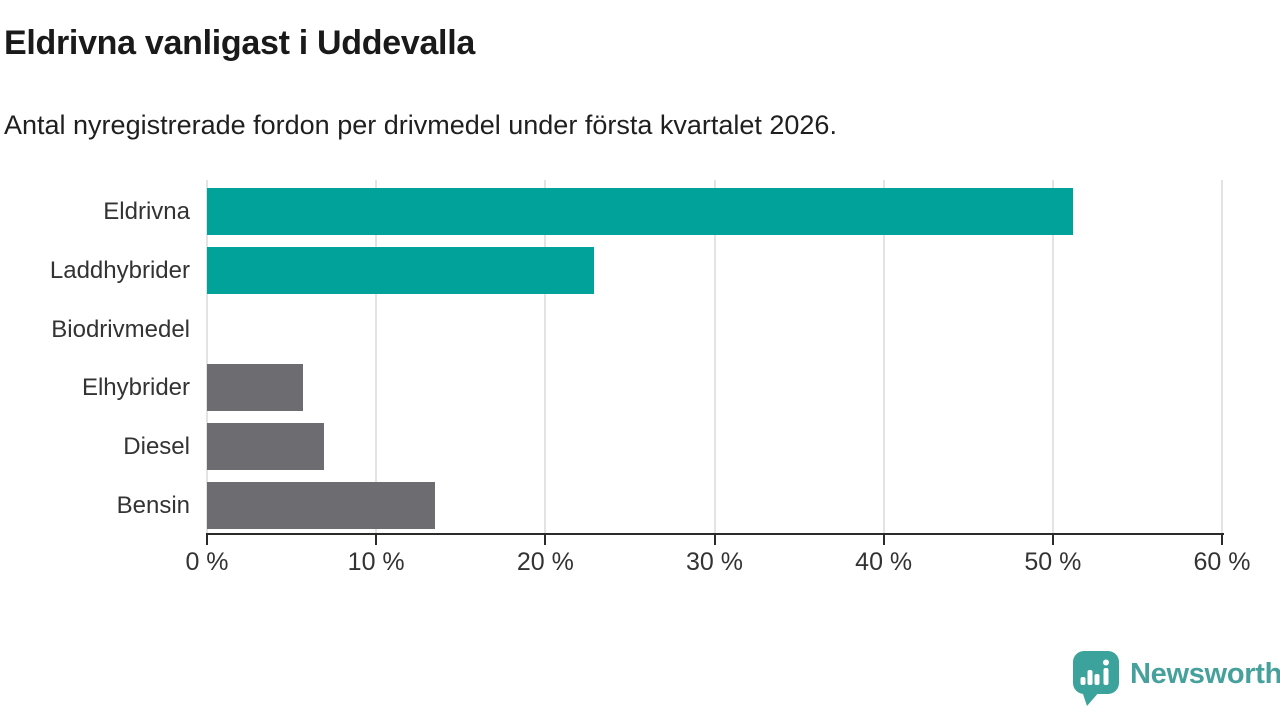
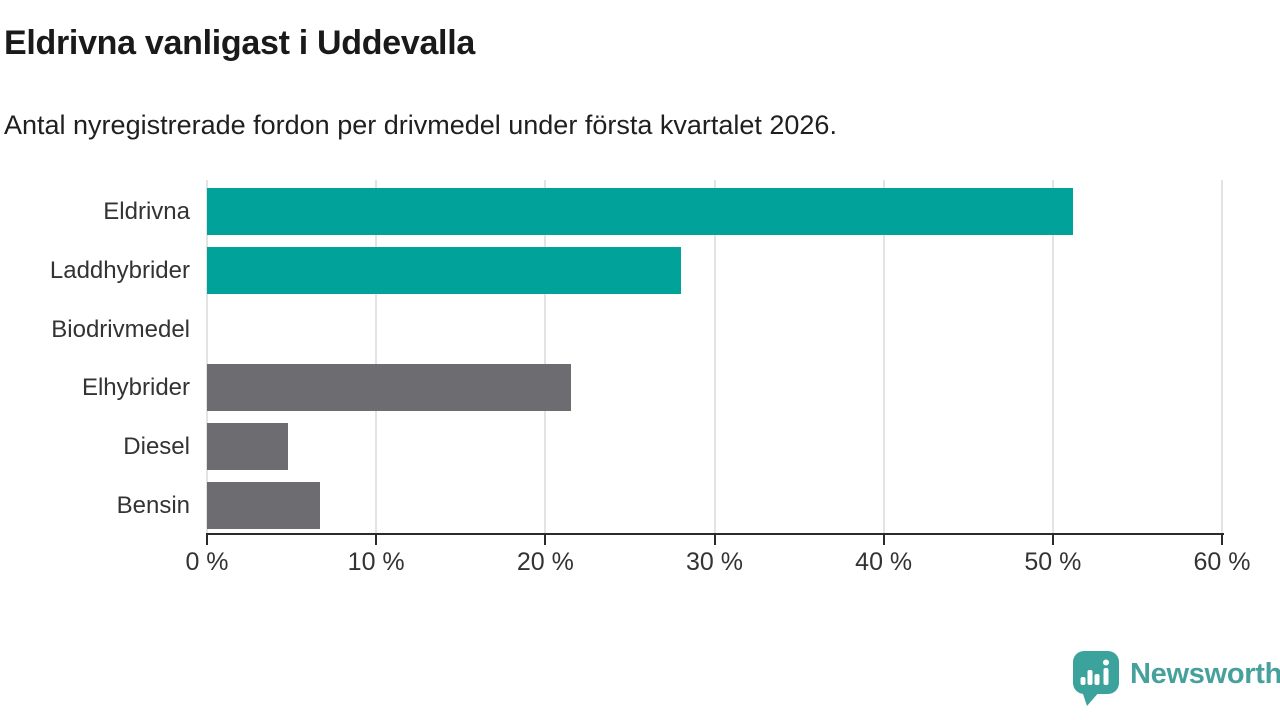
Laddhybrider: 22.9% -> 28.0%
Elhybrider: 5.7% -> 21.5%
Diesel: 6.9% -> 4.8%
Bensin: 13.5% -> 6.7%
